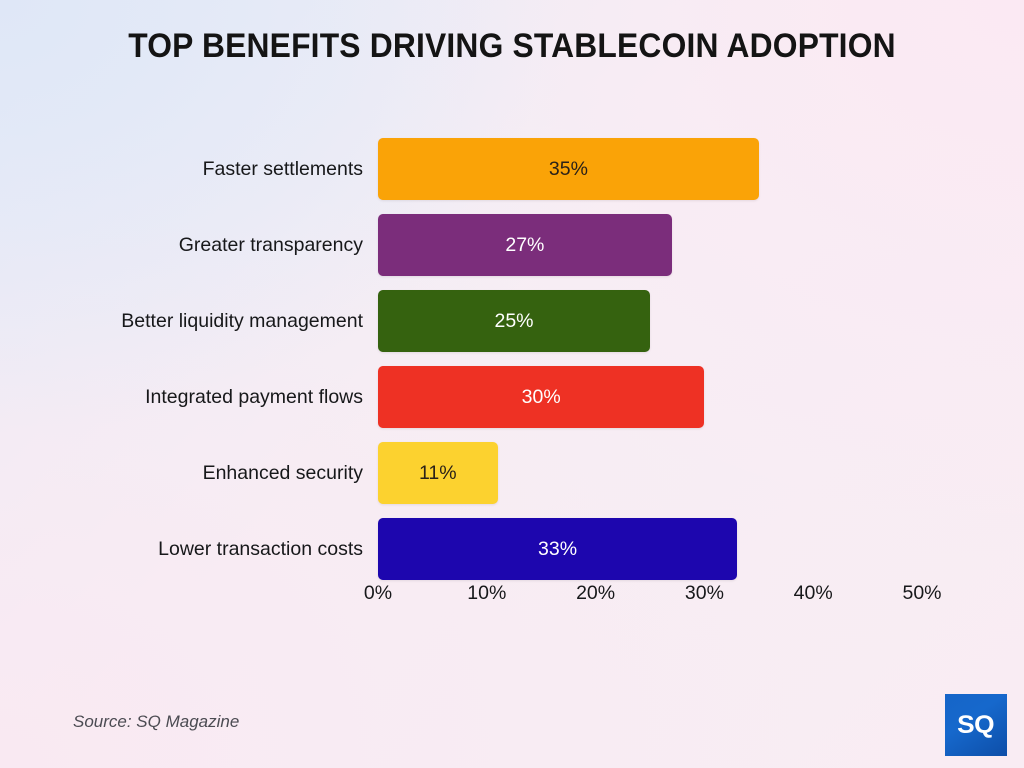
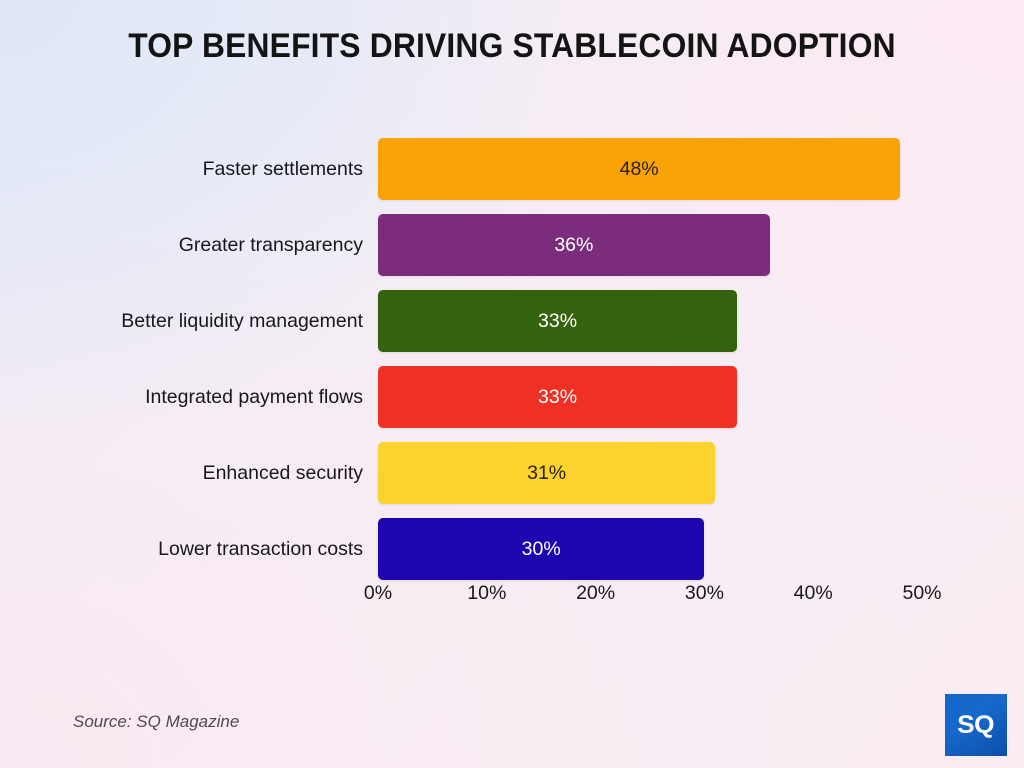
Faster settlements: 35% -> 48%
Greater transparency: 27% -> 36%
Better liquidity management: 25% -> 33%
Integrated payment flows: 30% -> 33%
Enhanced security: 11% -> 31%
Lower transaction costs: 33% -> 30%
